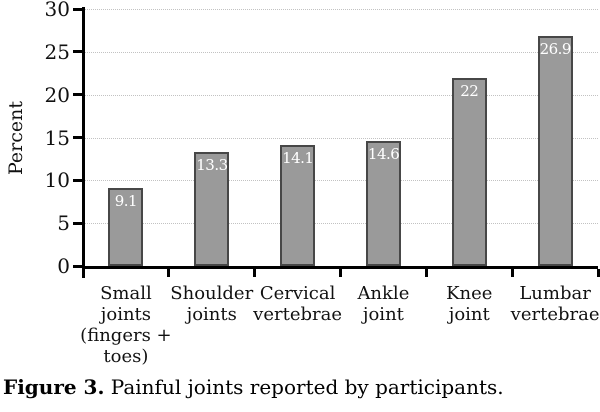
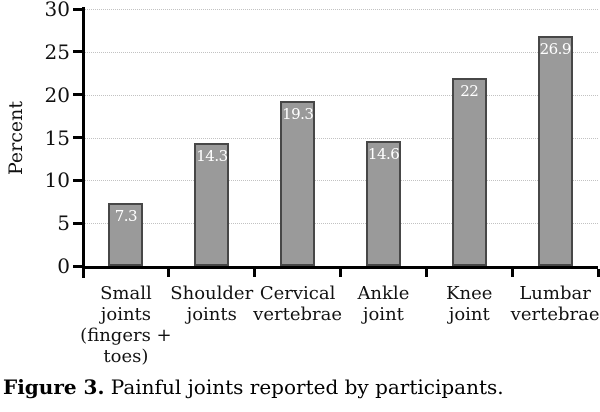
Small joints (fingers + toes): 9.1 -> 7.3
Shoulder joints: 13.3 -> 14.3
Cervical vertebrae: 14.1 -> 19.3
